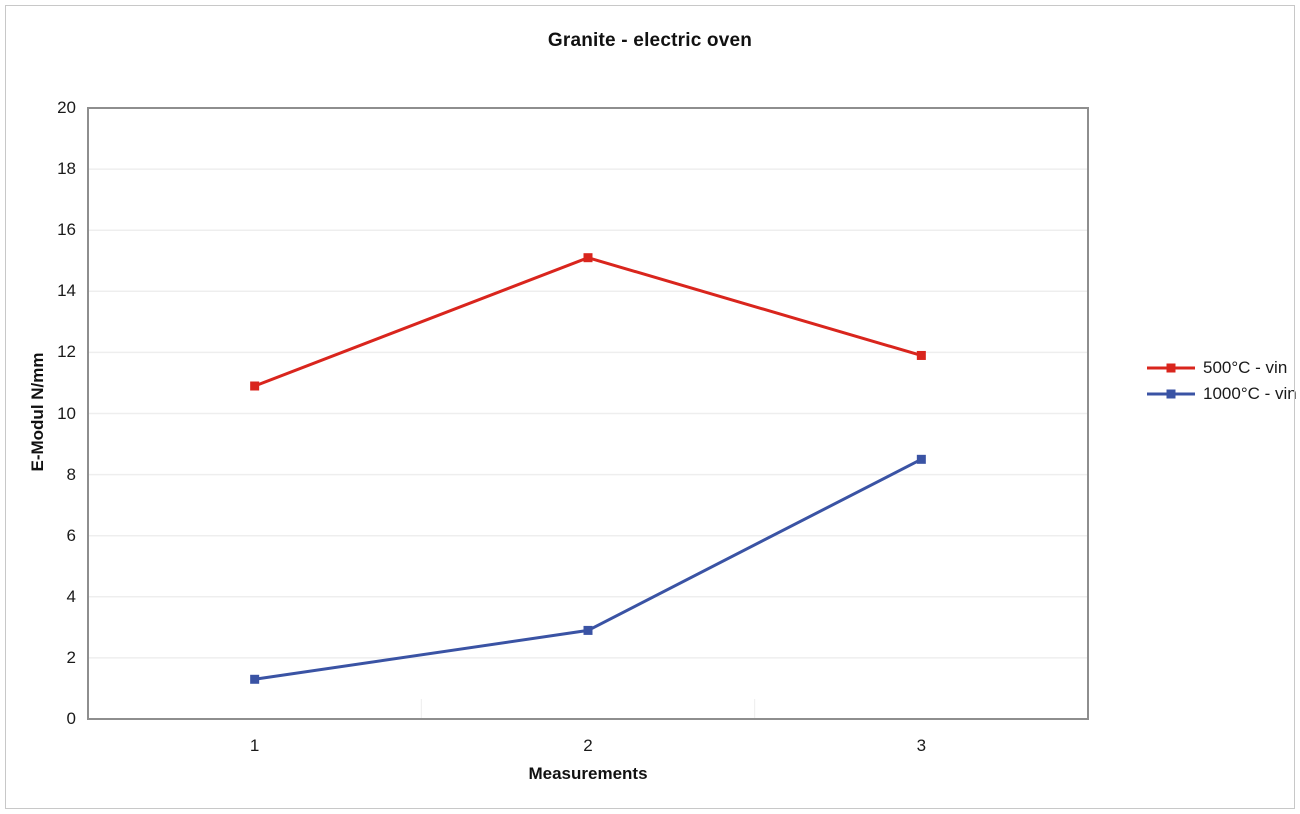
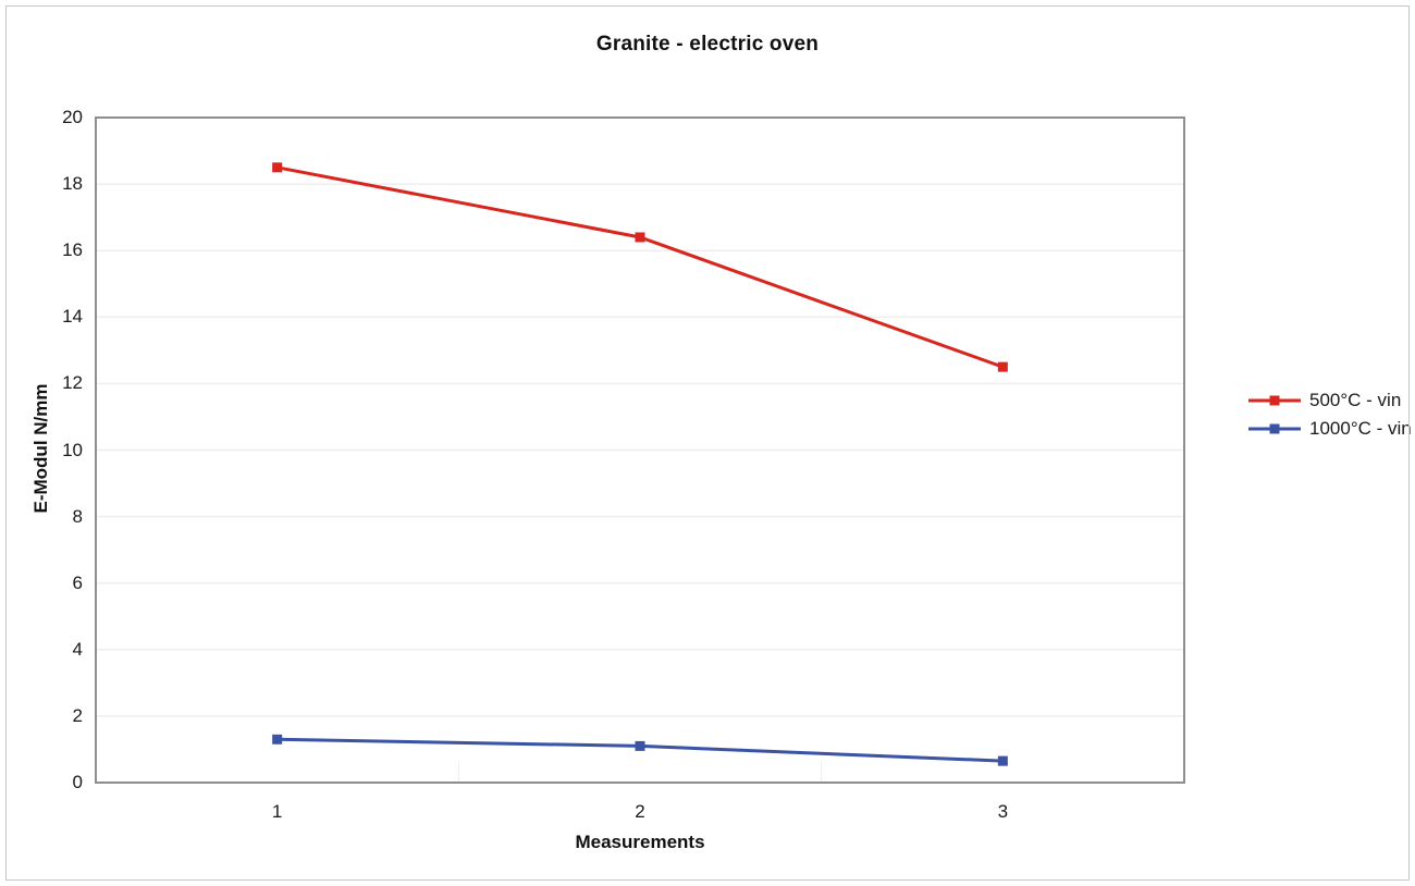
500°C - vin/1: 10.9 -> 18.5
500°C - vin/2: 15.1 -> 16.4
1000°C - vin/2: 2.9 -> 1.1
500°C - vin/3: 11.9 -> 12.5
1000°C - vin/3: 8.5 -> 0.7
